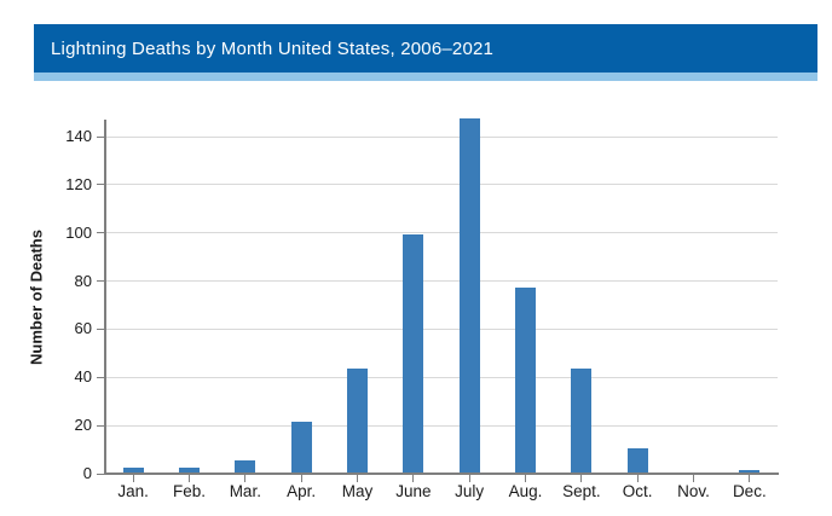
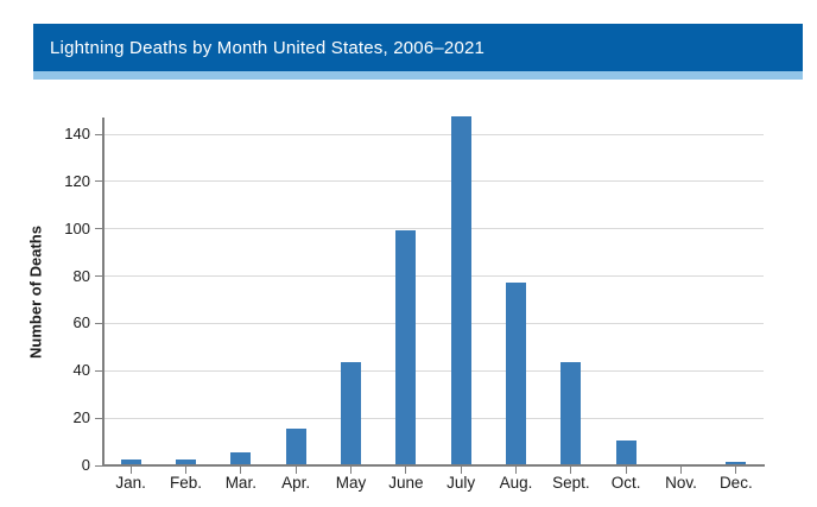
Apr.: 21 -> 15
